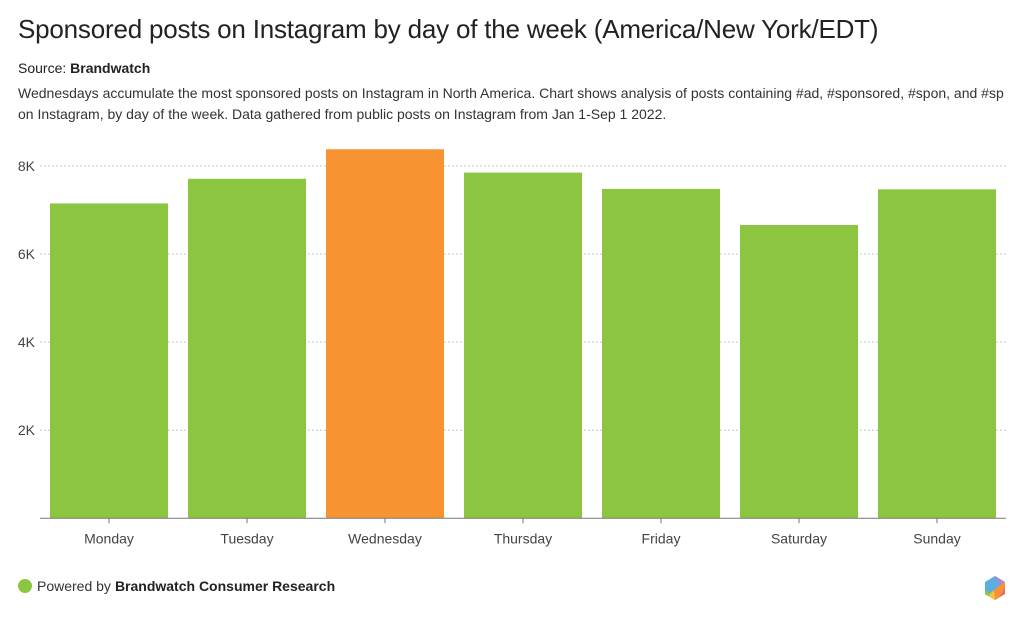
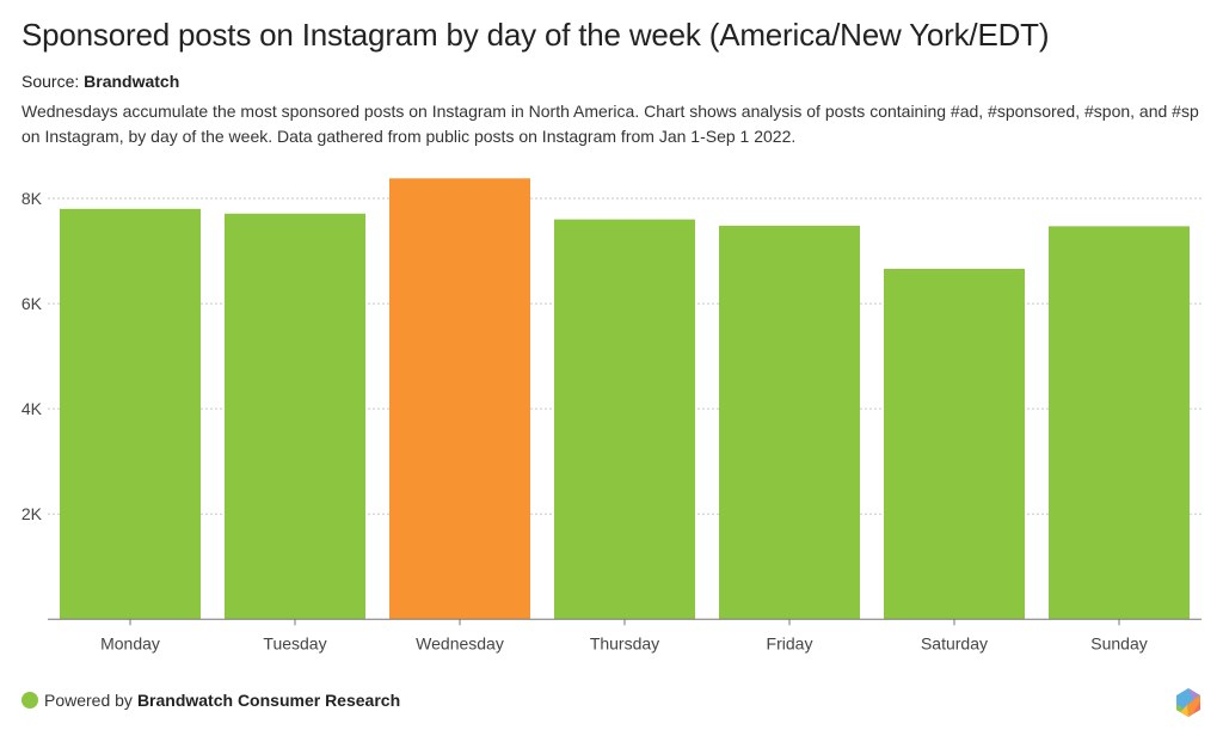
Monday: 7.2K -> 7.8K
Thursday: 7.8K -> 7.6K
